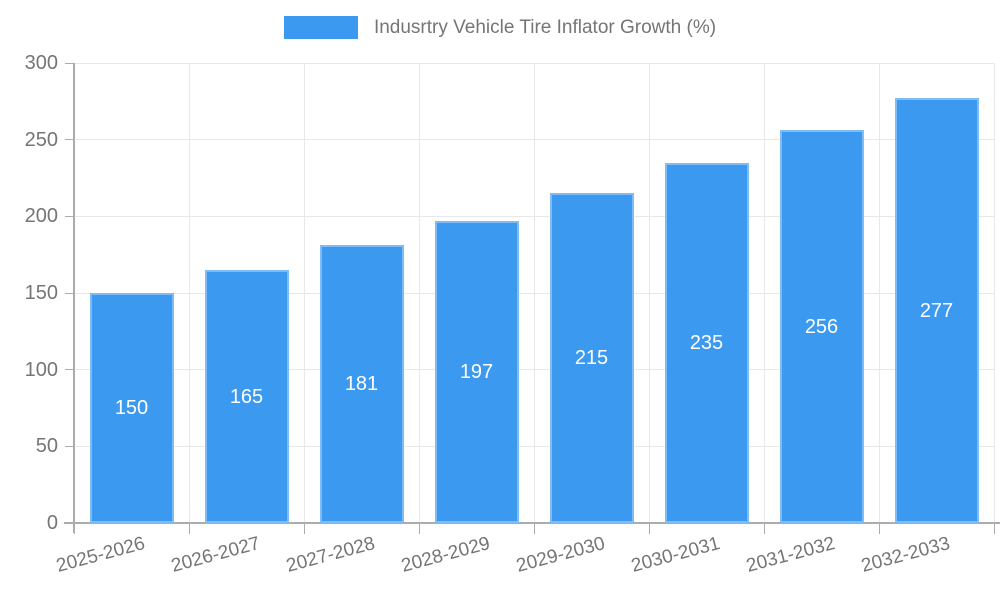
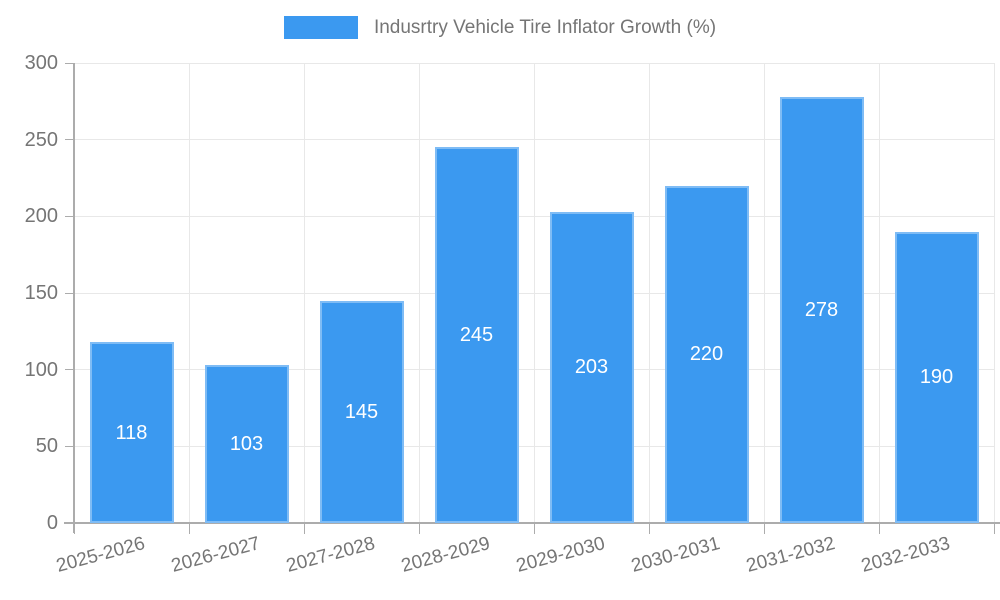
2025-2026: 150 -> 118
2026-2027: 165 -> 103
2027-2028: 181 -> 145
2028-2029: 197 -> 245
2029-2030: 215 -> 203
2030-2031: 235 -> 220
2031-2032: 256 -> 278
2032-2033: 277 -> 190
